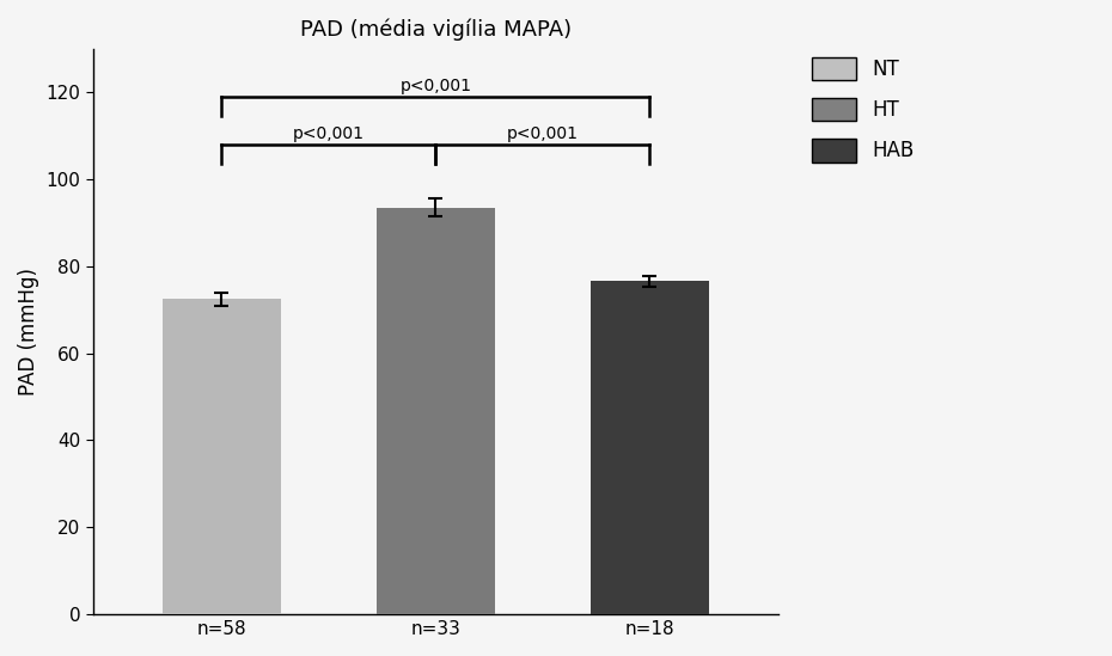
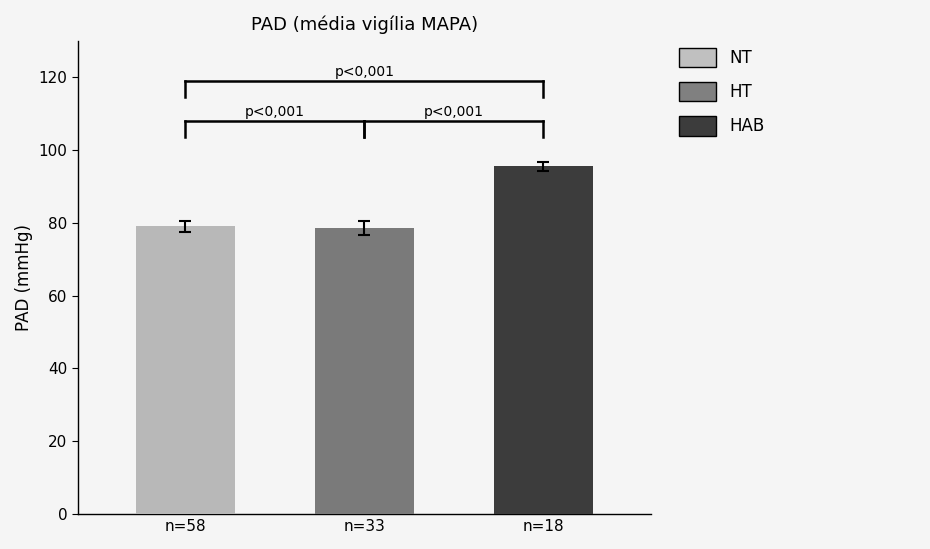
n=58: 72.5 -> 79.0
n=33: 93.5 -> 78.5
n=18: 76.5 -> 95.5
